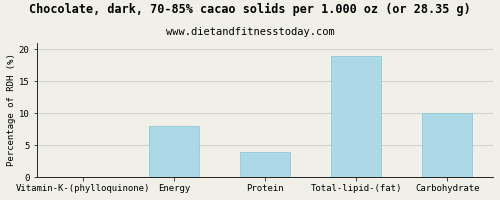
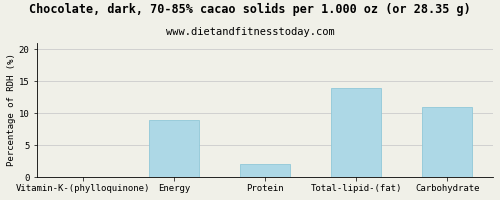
Energy: 8 -> 9
Protein: 4 -> 2
Total-lipid-(fat): 19 -> 14
Carbohydrate: 10 -> 11
